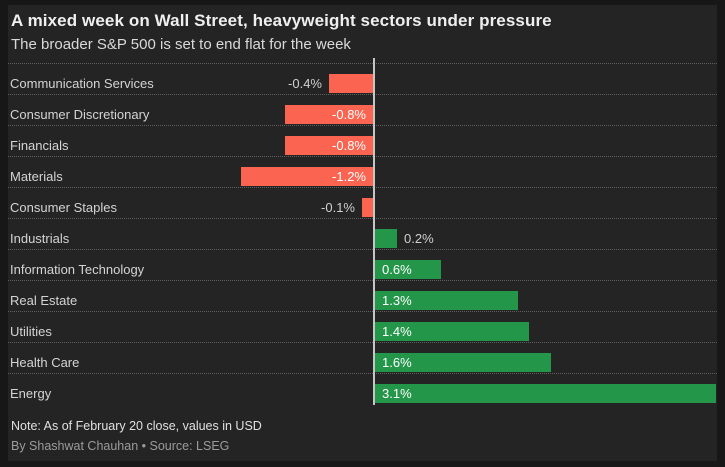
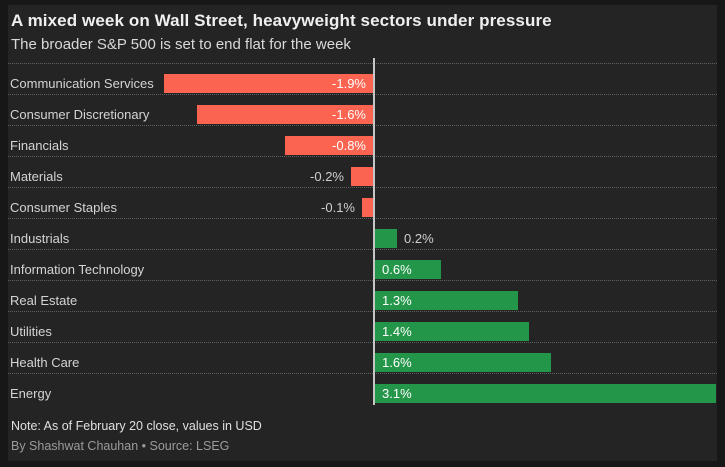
Communication Services: -0.4% -> -1.9%
Consumer Discretionary: -0.8% -> -1.6%
Materials: -1.2% -> -0.2%
